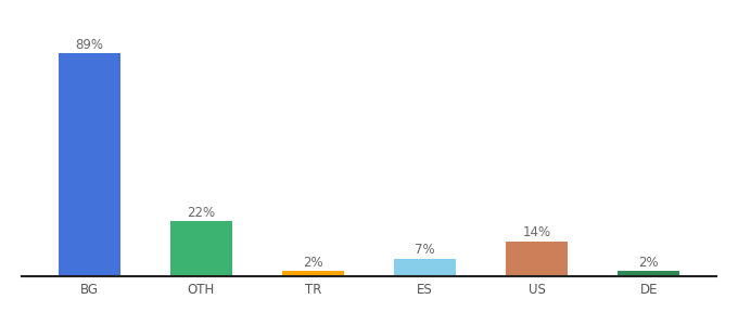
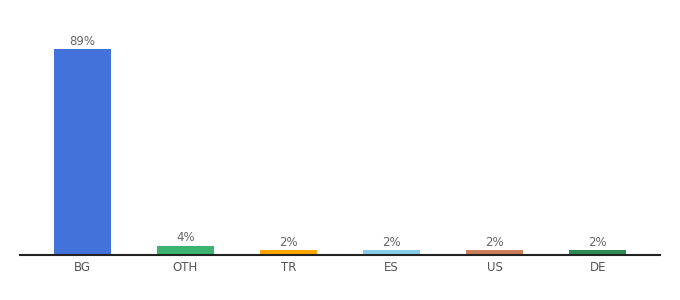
OTH: 22% -> 4%
ES: 7% -> 2%
US: 14% -> 2%
